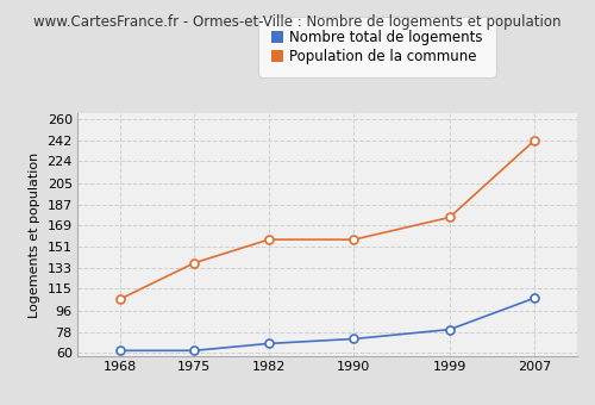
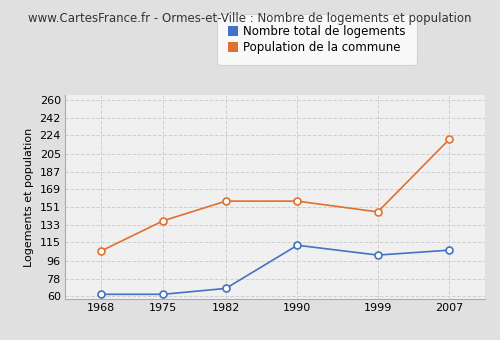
Nombre total de logements/1990: 72 -> 112
Nombre total de logements/1999: 80 -> 102
Population de la commune/1999: 176 -> 146
Population de la commune/2007: 242 -> 220
